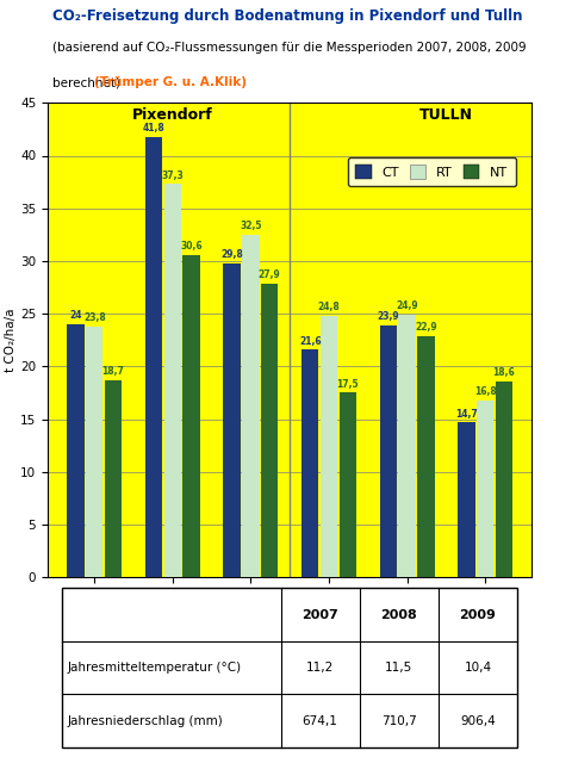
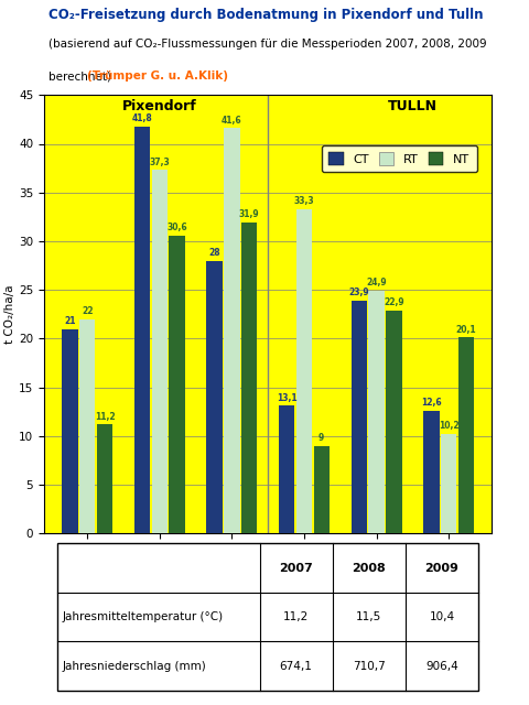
CT/2007 KM: 24 -> 21
RT/2007 KM: 23,8 -> 22
NT/2007 KM: 18,7 -> 11,2
CT/2009 KM: 29,8 -> 28
RT/2009 KM: 32,5 -> 41,6
NT/2009 KM: 27,9 -> 31,9
CT/2007 WiRaps: 21,6 -> 13,1
RT/2007 WiRaps: 24,8 -> 33,3
NT/2007 WiRaps: 17,5 -> 9
CT/2009 SG: 14,7 -> 12,6
RT/2009 SG: 16,8 -> 10,2
NT/2009 SG: 18,6 -> 20,1
